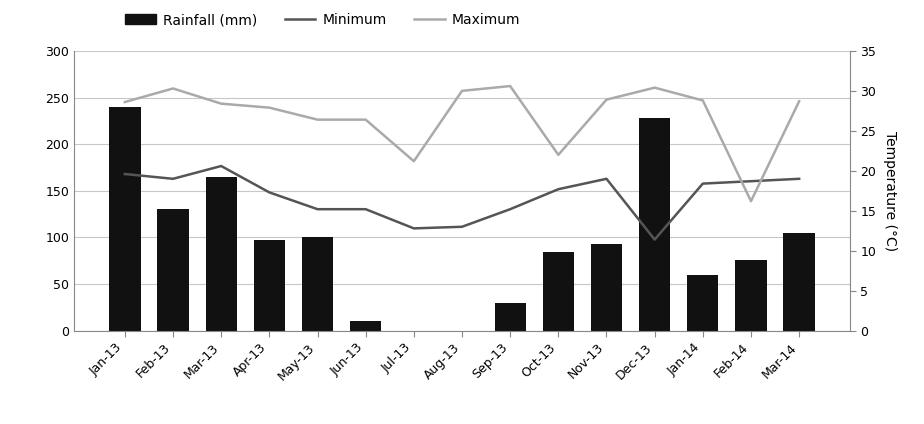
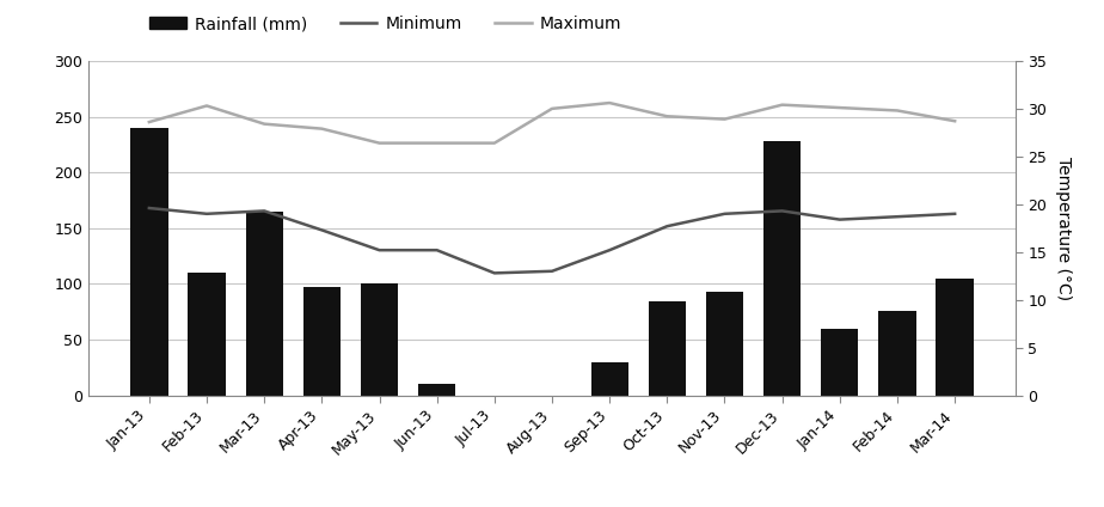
Rainfall (mm)/Feb-13: 130 -> 110
Minimum/Mar-13: 20.6 -> 19.3
Maximum/Jul-13: 21.2 -> 26.4
Maximum/Oct-13: 22.0 -> 29.2
Minimum/Dec-13: 11.4 -> 19.3
Maximum/Jan-14: 28.8 -> 30.1
Maximum/Feb-14: 16.2 -> 29.8
